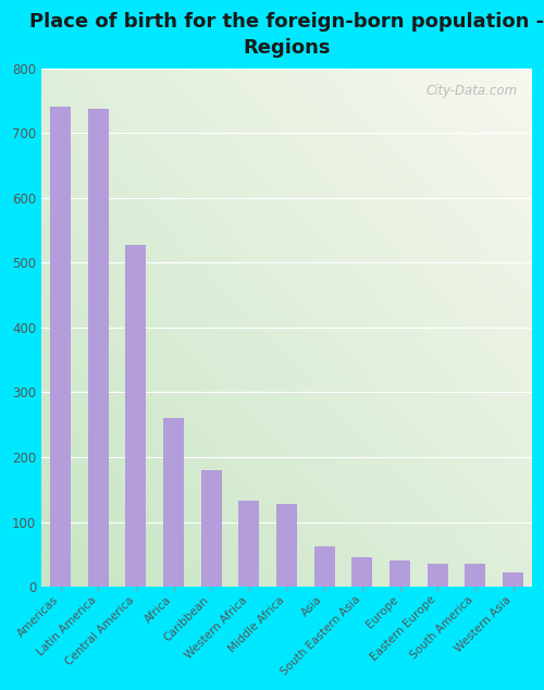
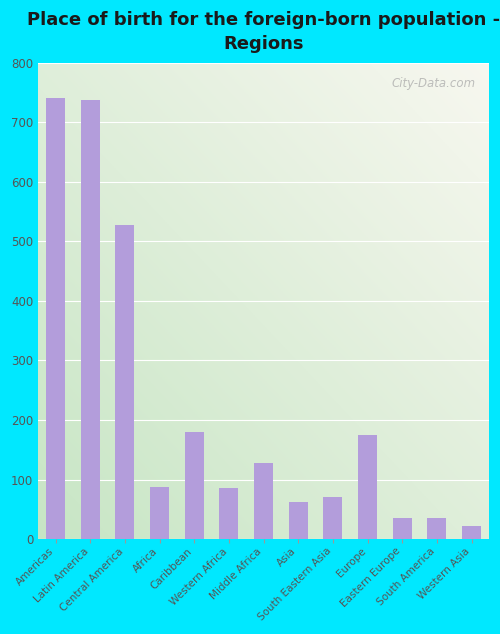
Africa: 260 -> 88
Western Africa: 133 -> 86
South Eastern Asia: 45 -> 70
Europe: 40 -> 174
